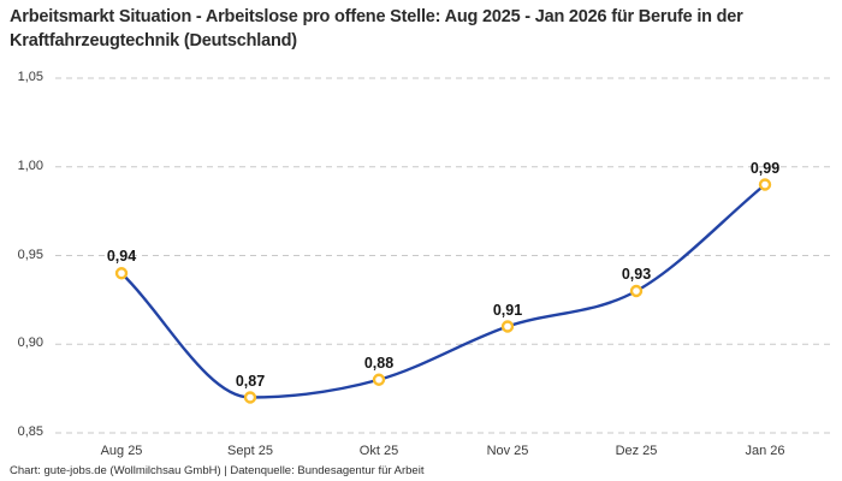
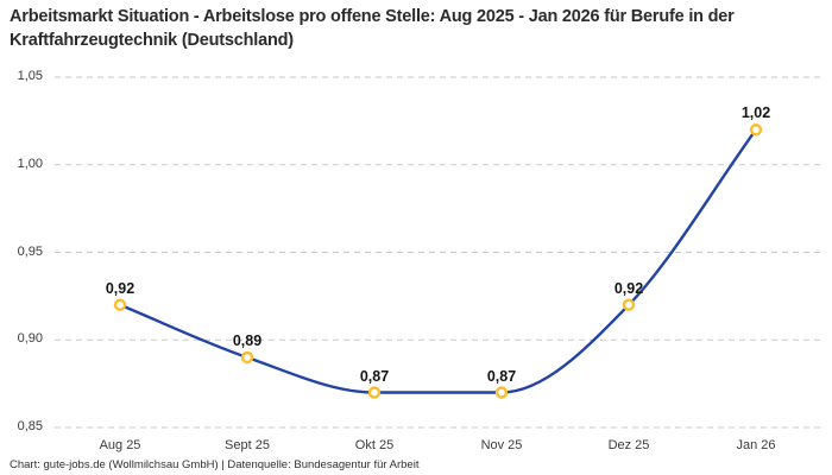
Aug 25: 0,94 -> 0,92
Sept 25: 0,87 -> 0,89
Okt 25: 0,88 -> 0,87
Nov 25: 0,91 -> 0,87
Dez 25: 0,93 -> 0,92
Jan 26: 0,99 -> 1,02
